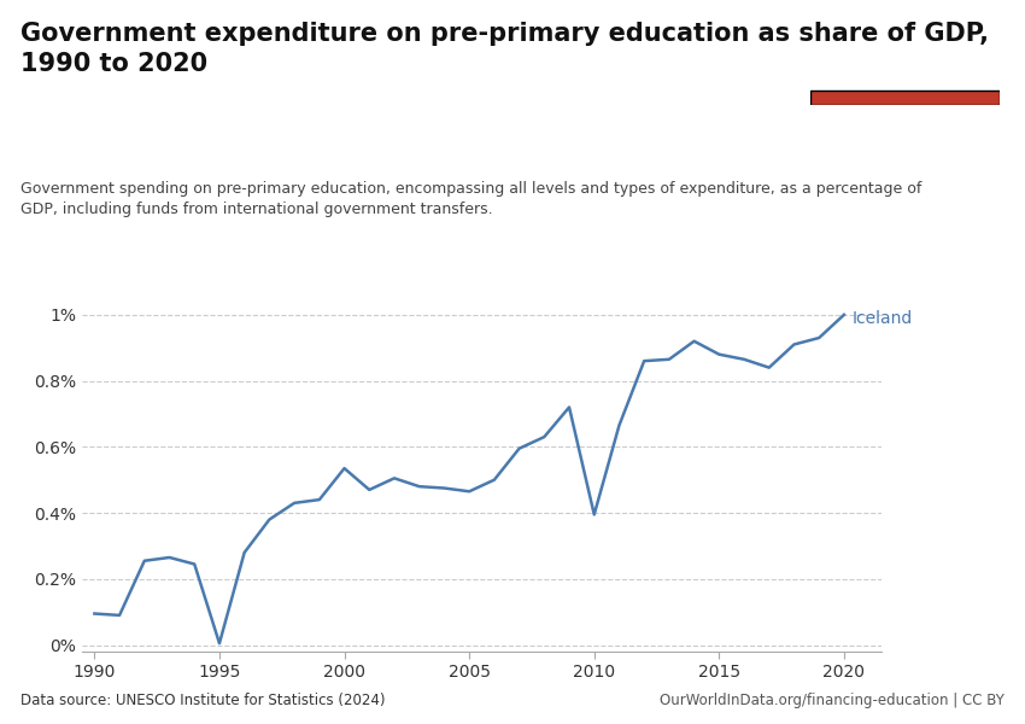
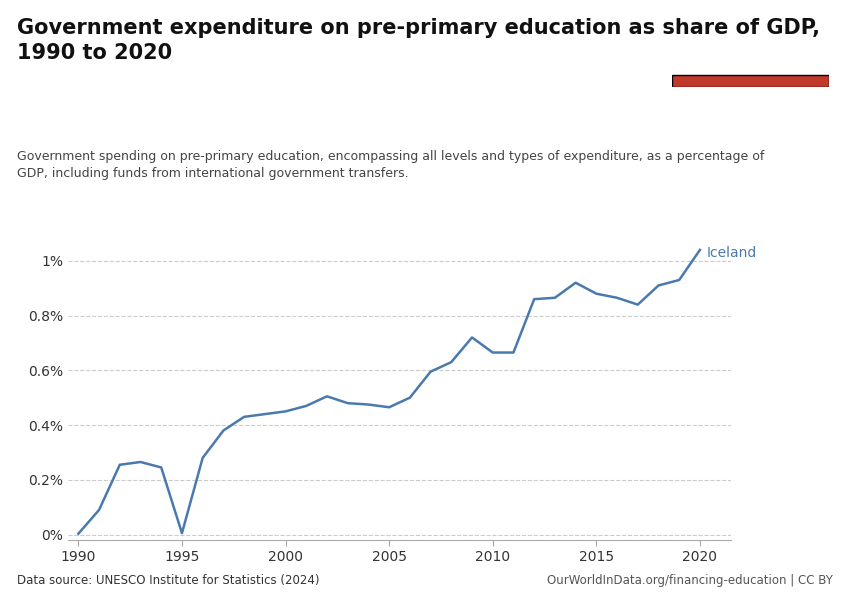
1990: 0.095% -> 0.003%
2000: 0.535% -> 0.450%
2010: 0.395% -> 0.665%
2020: 1.000% -> 1.040%
